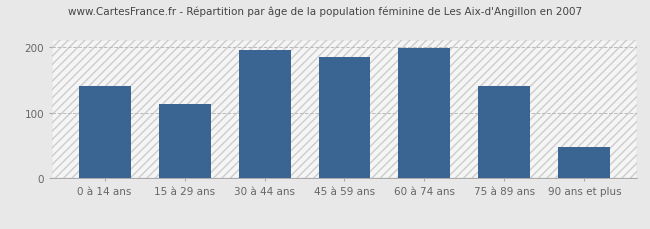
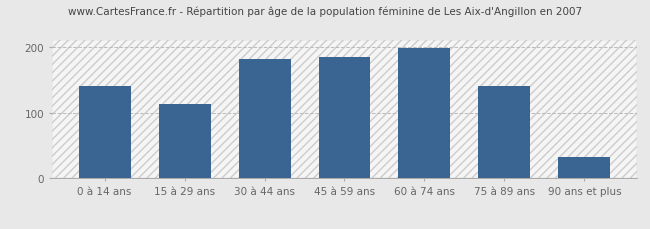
30 à 44 ans: 196 -> 181
90 ans et plus: 48 -> 33
